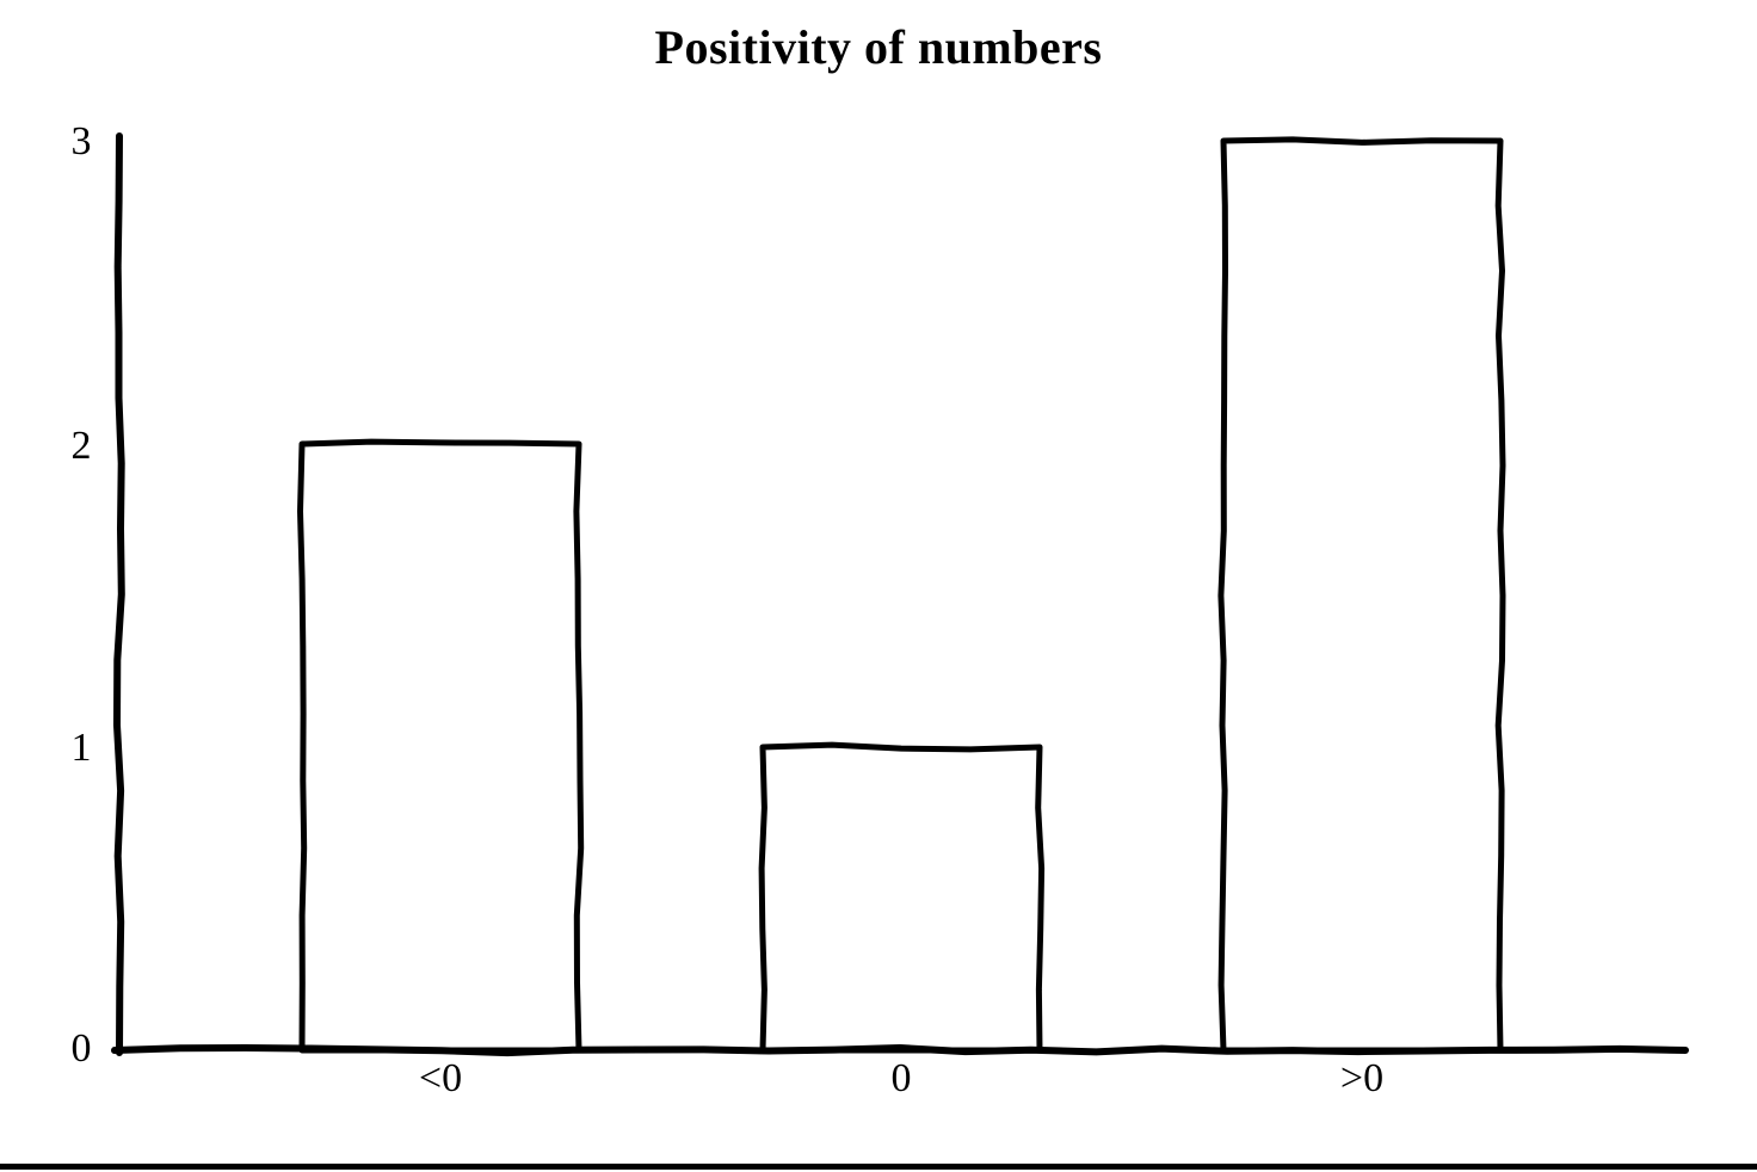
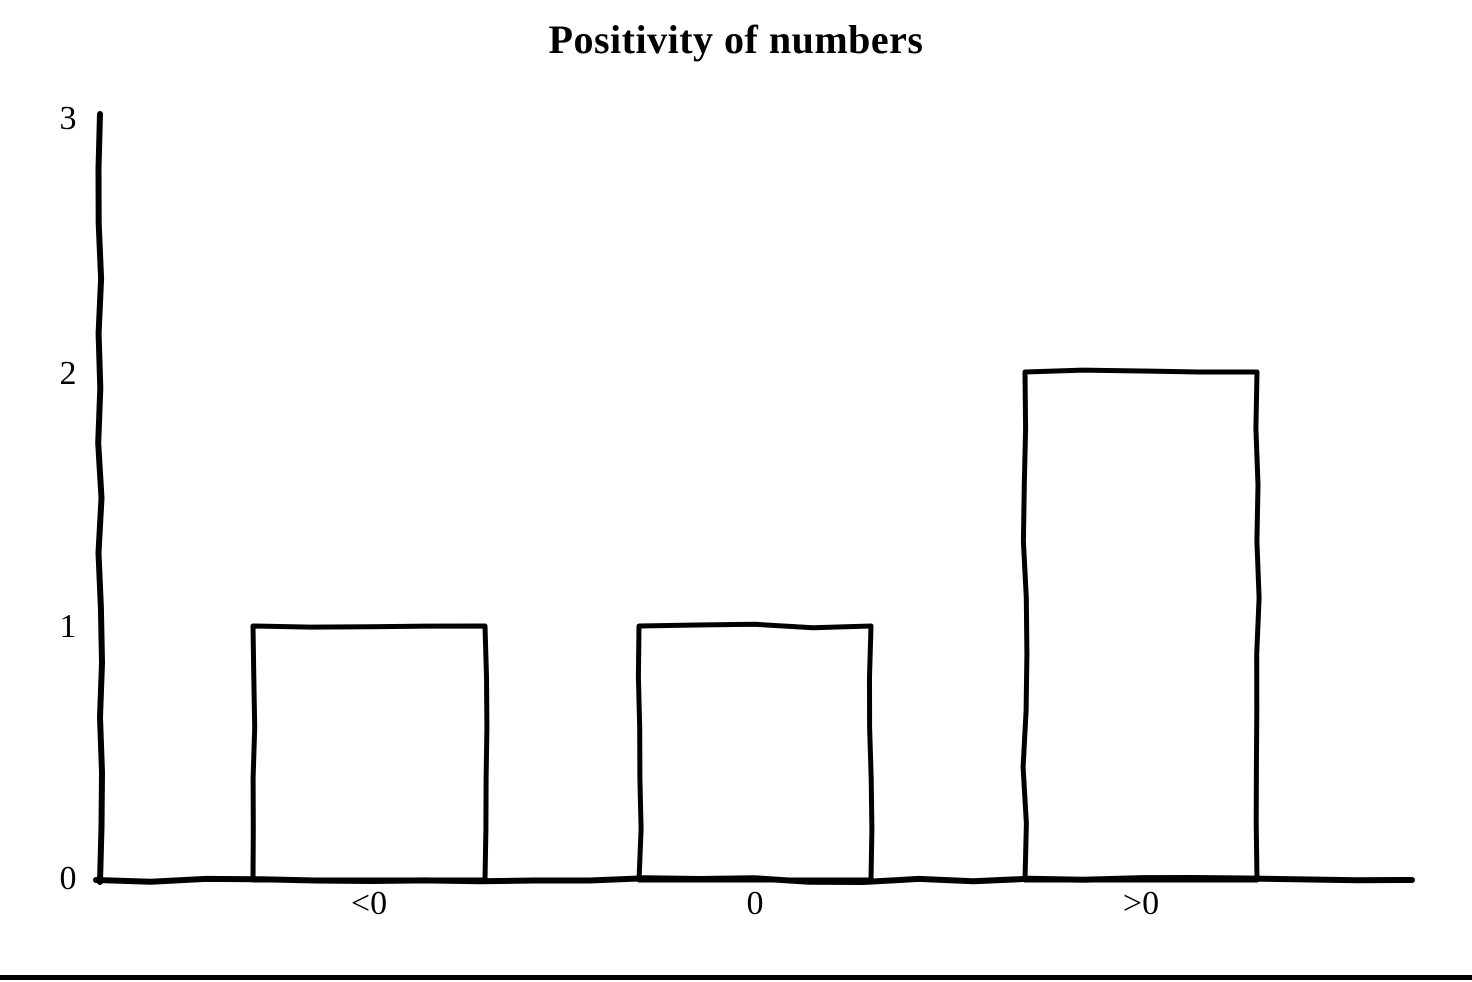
<0: 2 -> 1
>0: 3 -> 2
